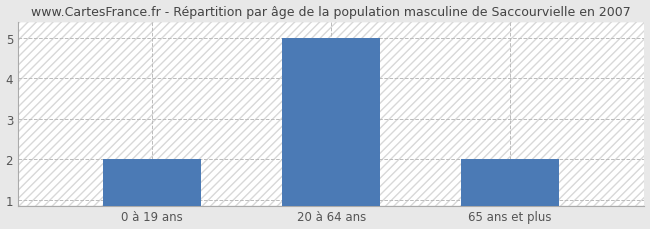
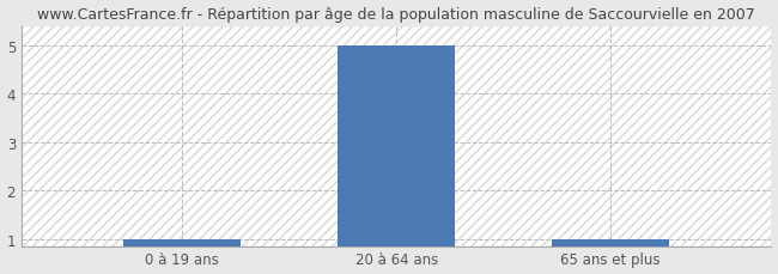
0 à 19 ans: 2 -> 1
65 ans et plus: 2 -> 1
